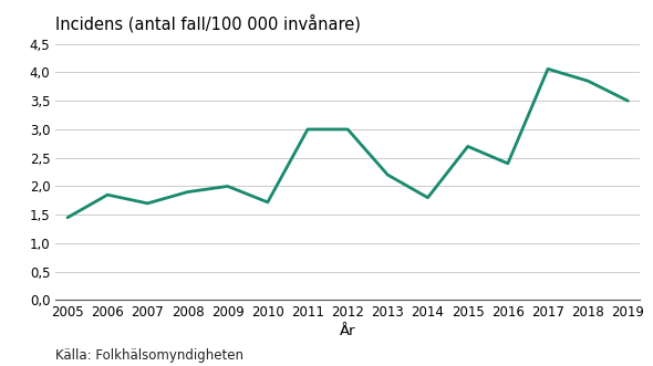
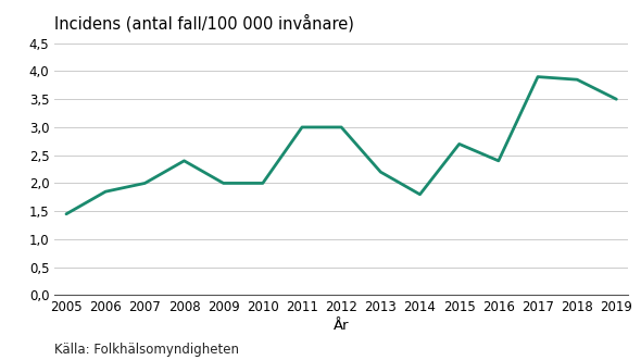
2007: 1,70 -> 2,00
2008: 1,90 -> 2,40
2010: 1,72 -> 2,00
2017: 4,06 -> 3,90
